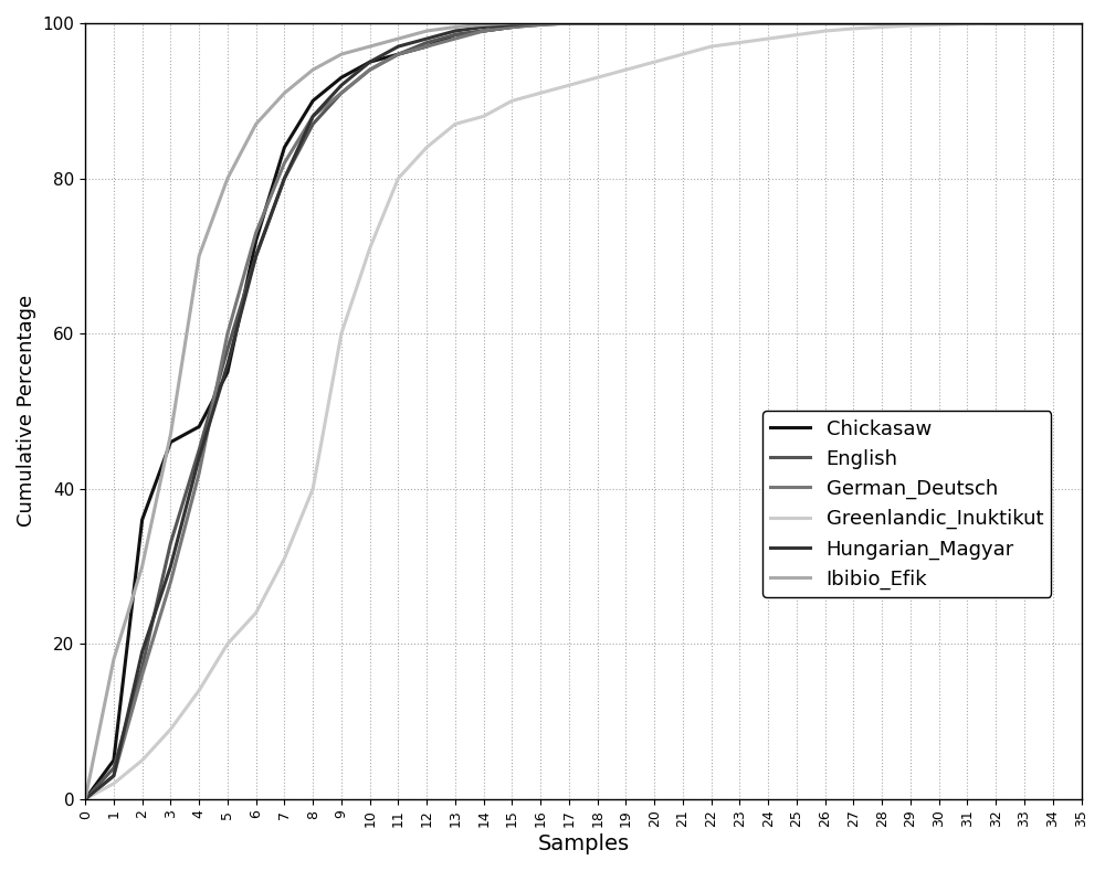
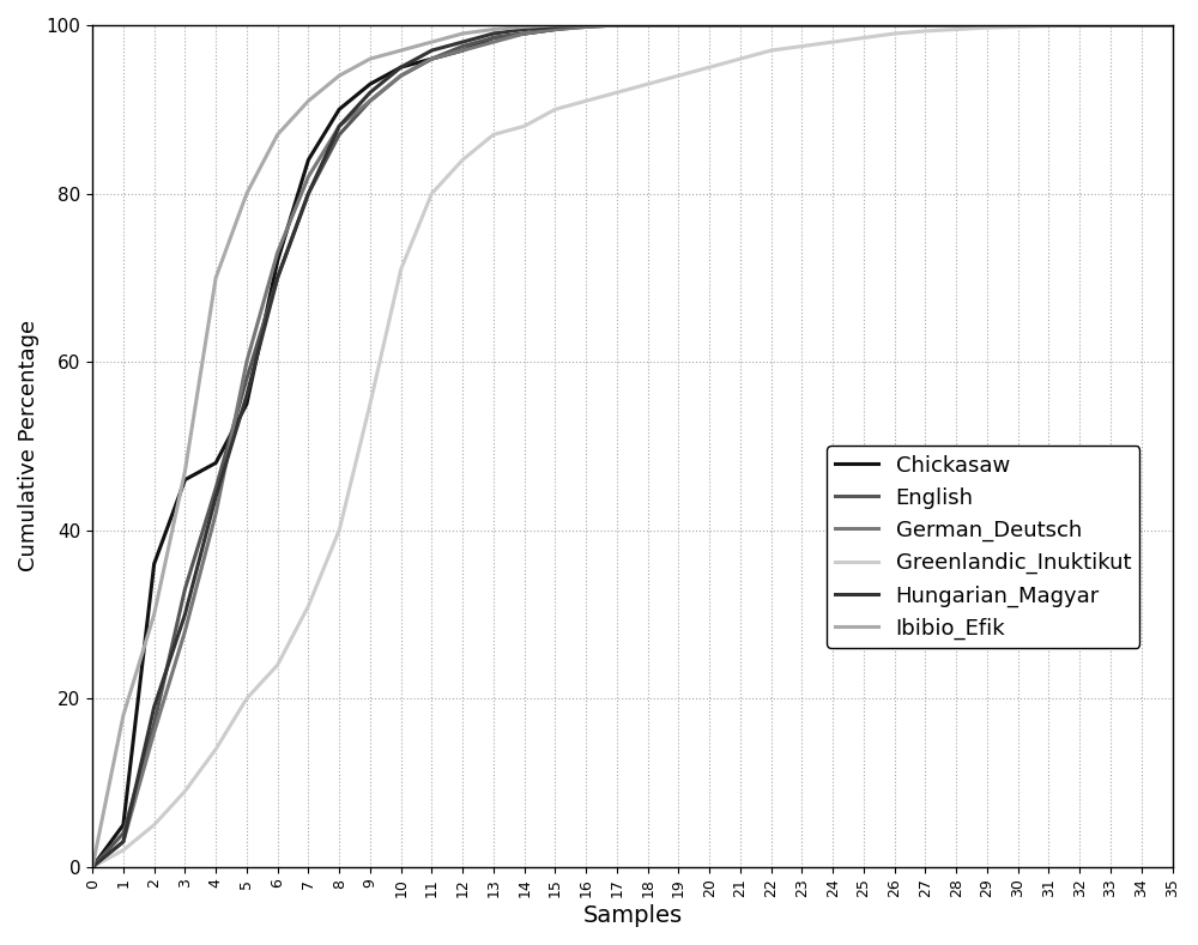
Greenlandic_Inuktikut/9: 60.0 -> 55.0
